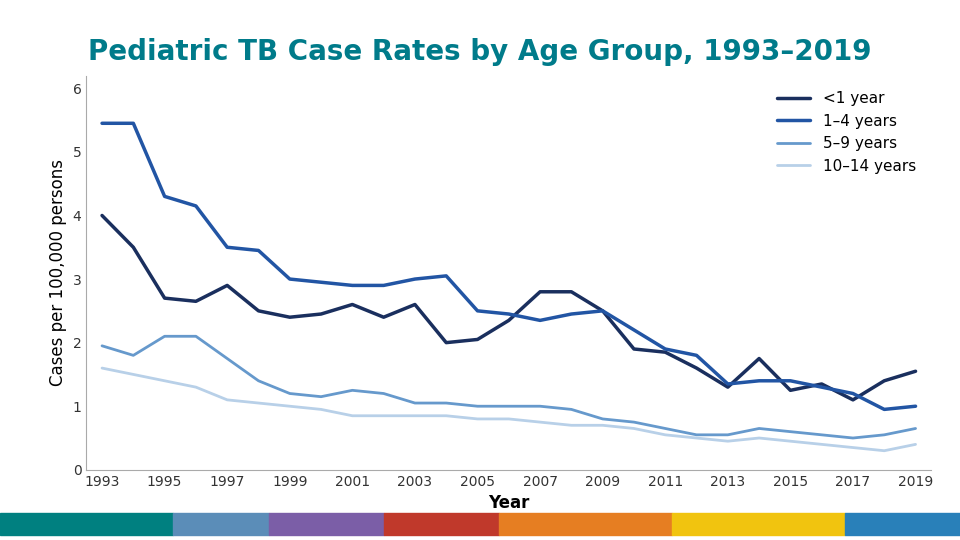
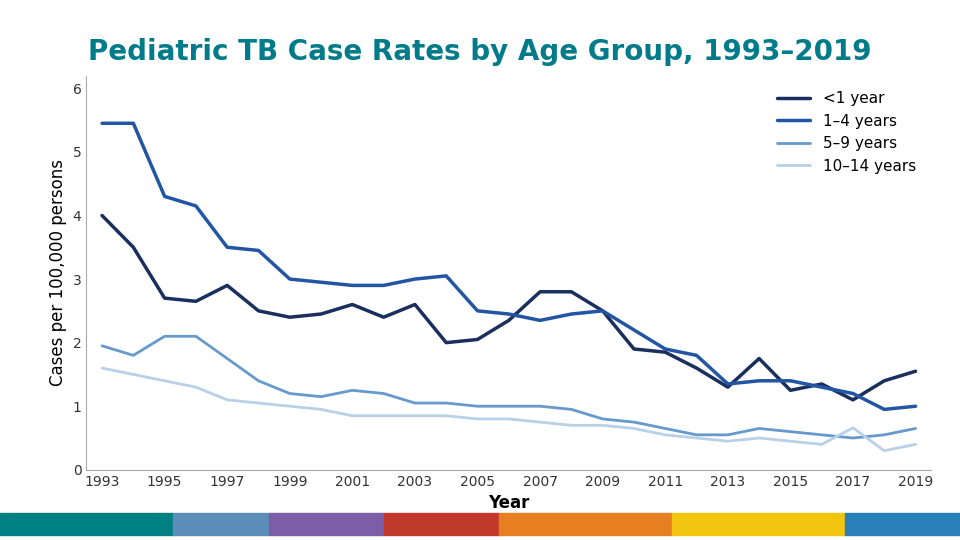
10–14 years/2017: 0.35 -> 0.66
